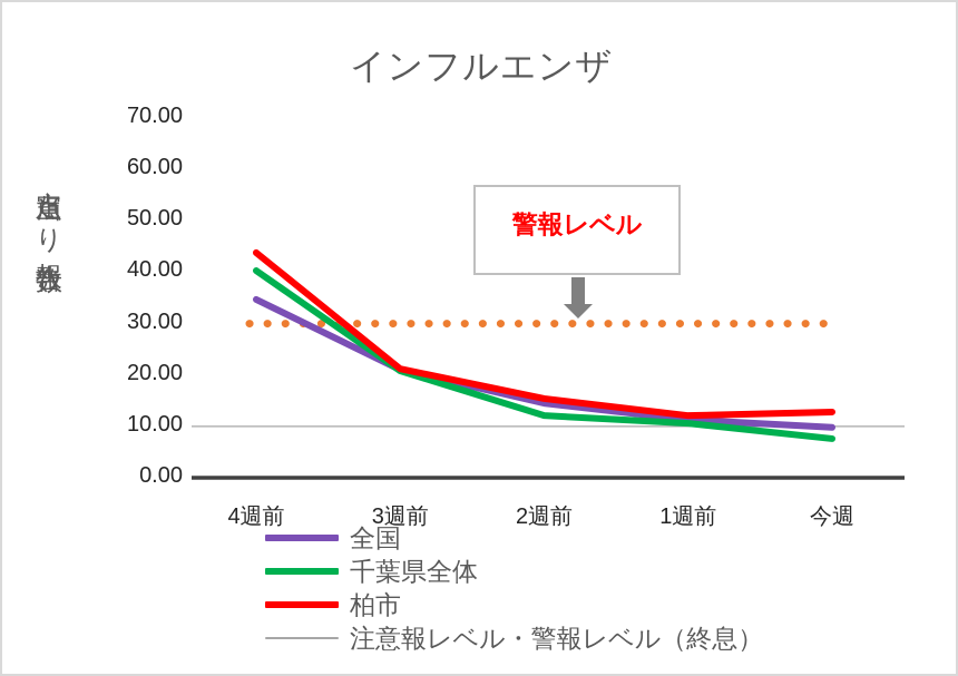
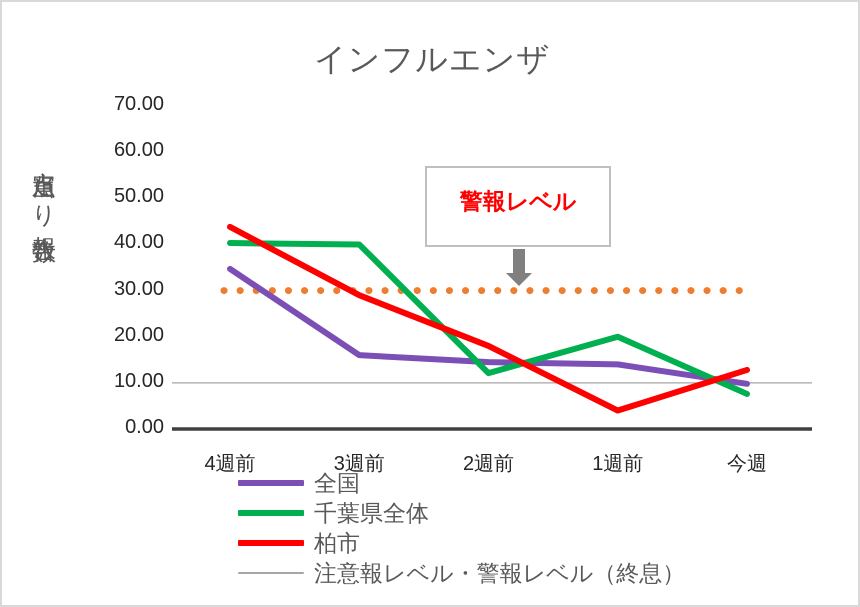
全国/3週前: 21 -> 16
千葉県全体/3週前: 21 -> 40
柏市/3週前: 21 -> 29
柏市/2週前: 15 -> 18
全国/1週前: 11 -> 14
千葉県全体/1週前: 11 -> 20
柏市/1週前: 12 -> 4
